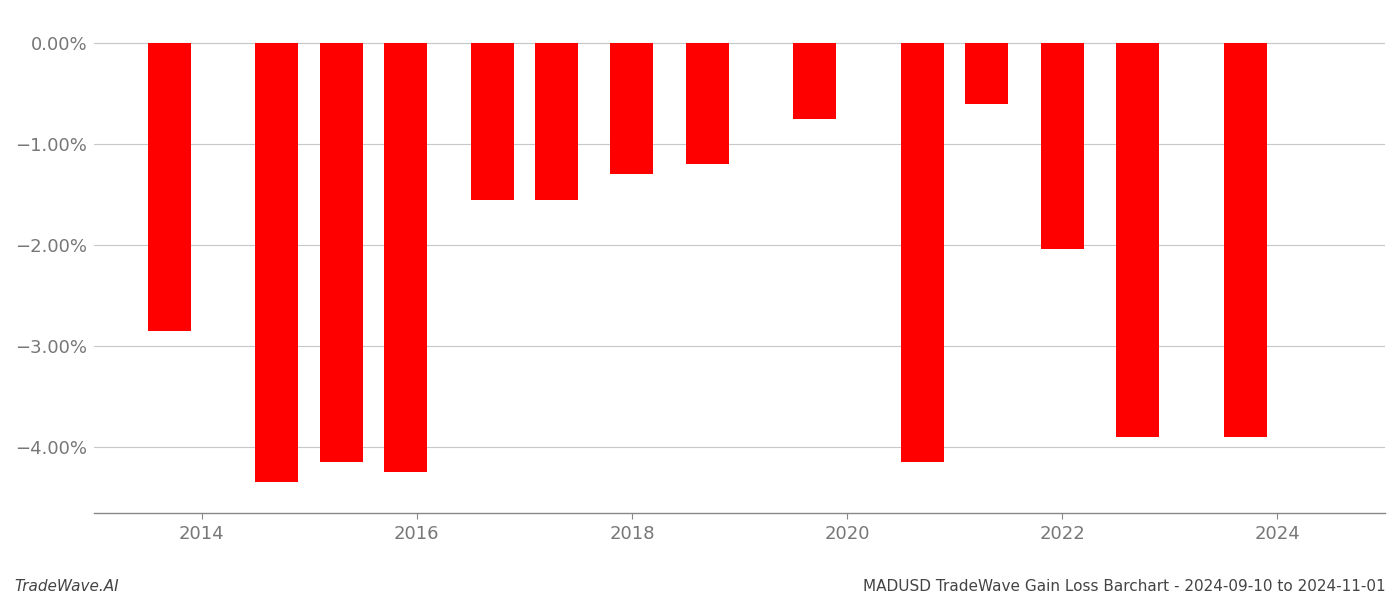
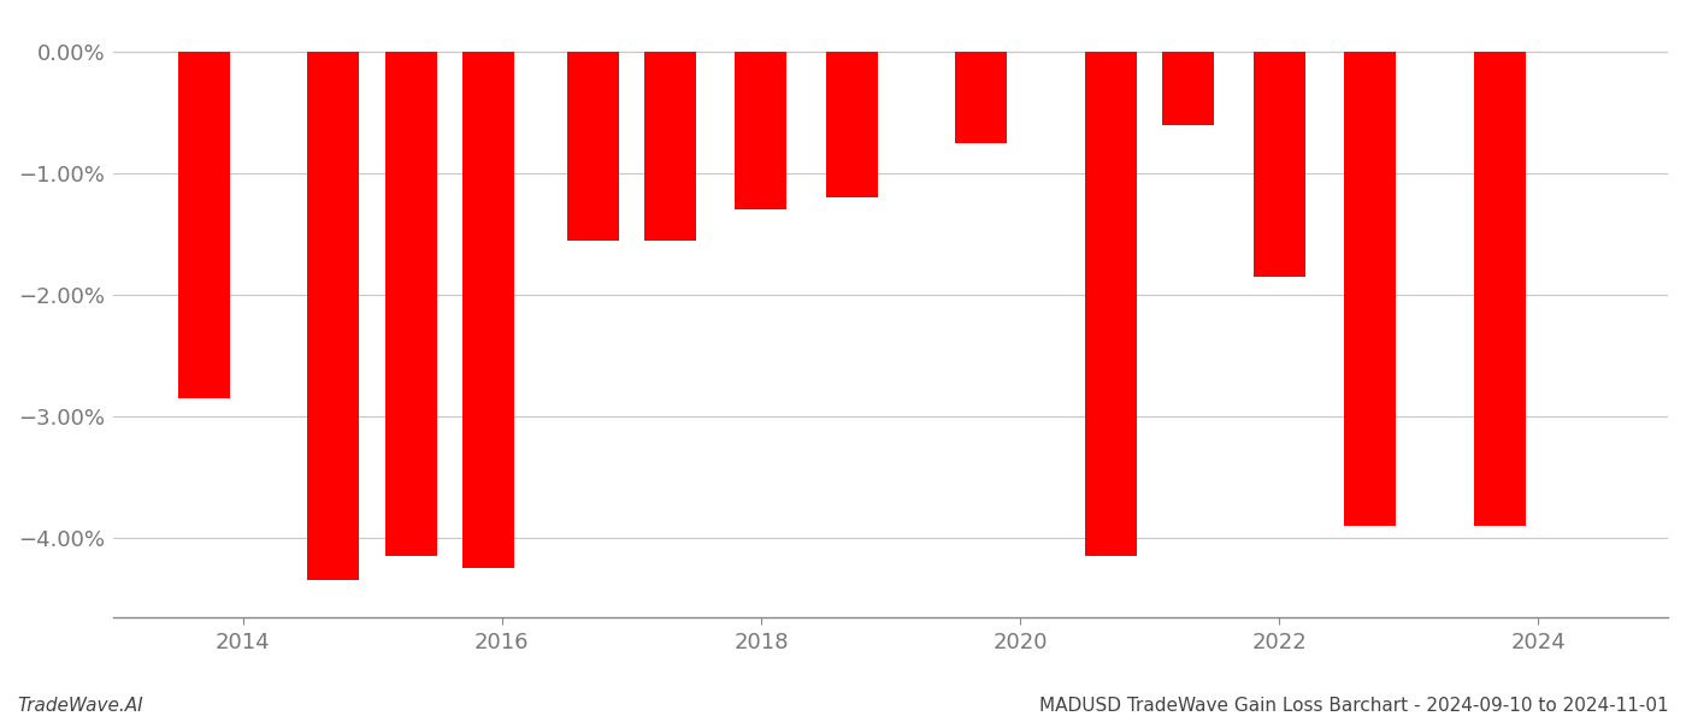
2022: -2.04% -> -1.85%
